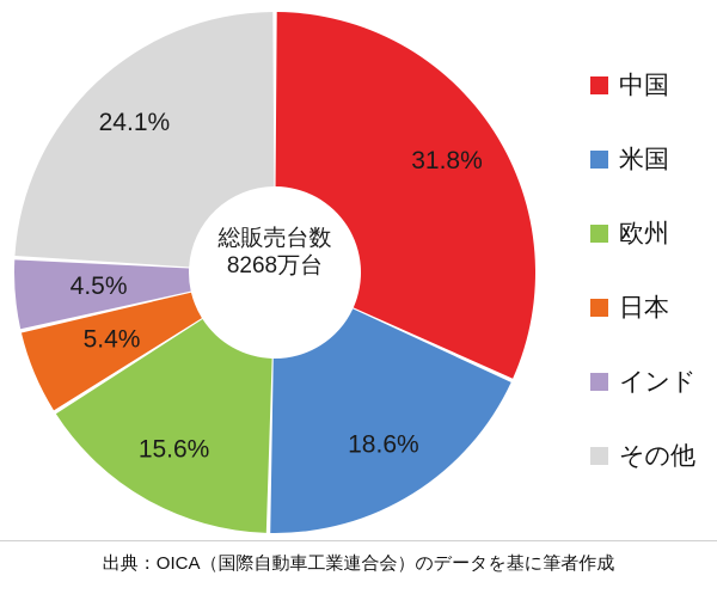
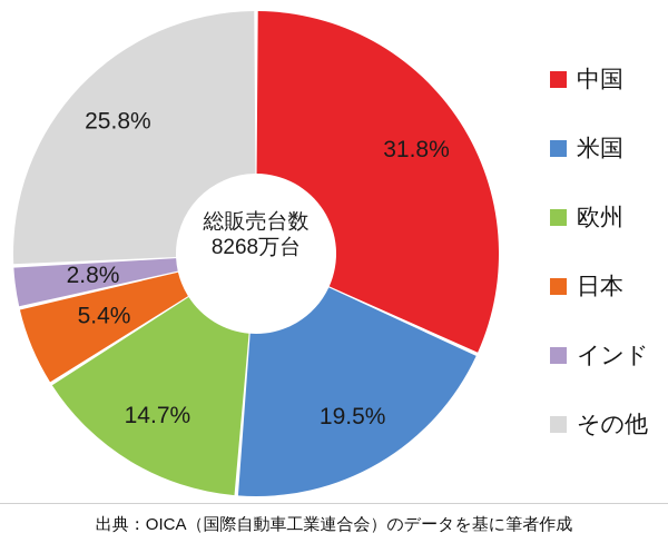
米国: 18.6% -> 19.5%
欧州: 15.6% -> 14.7%
インド: 4.5% -> 2.8%
その他: 24.1% -> 25.8%
